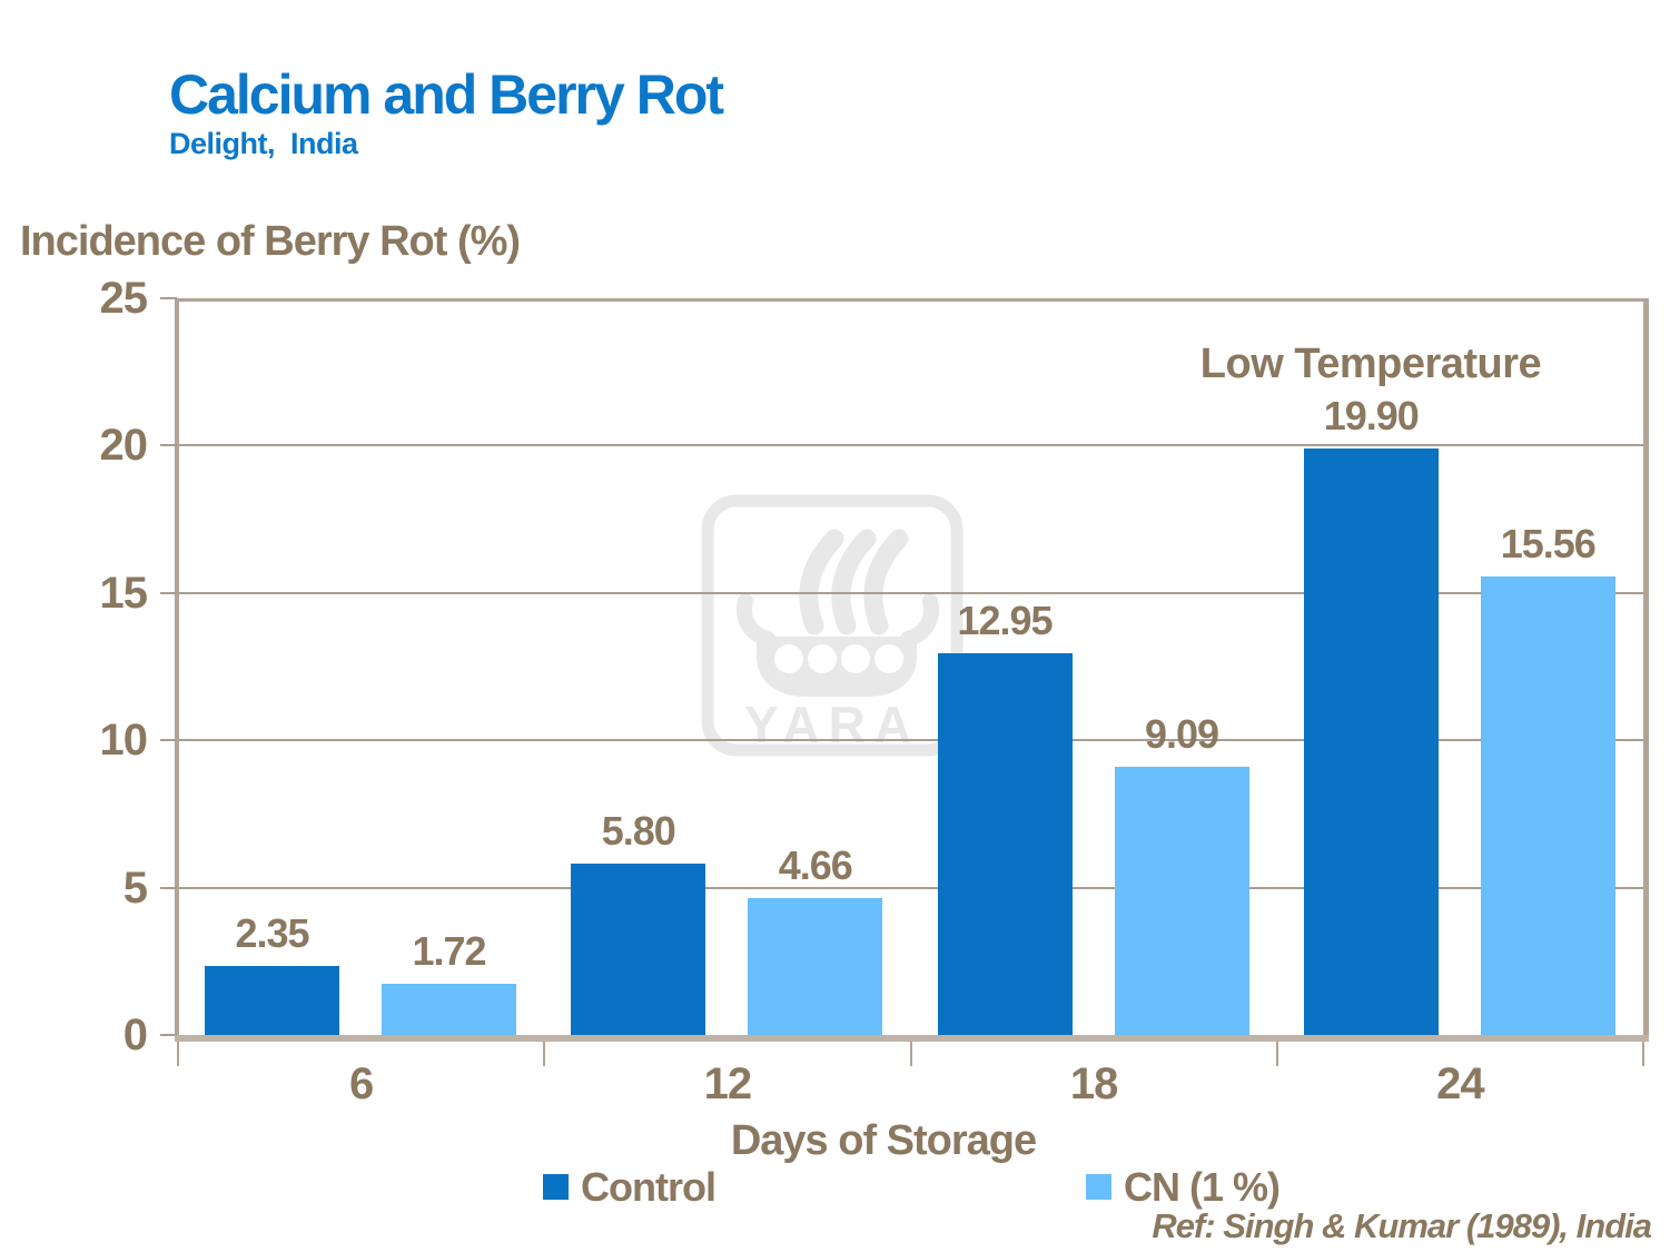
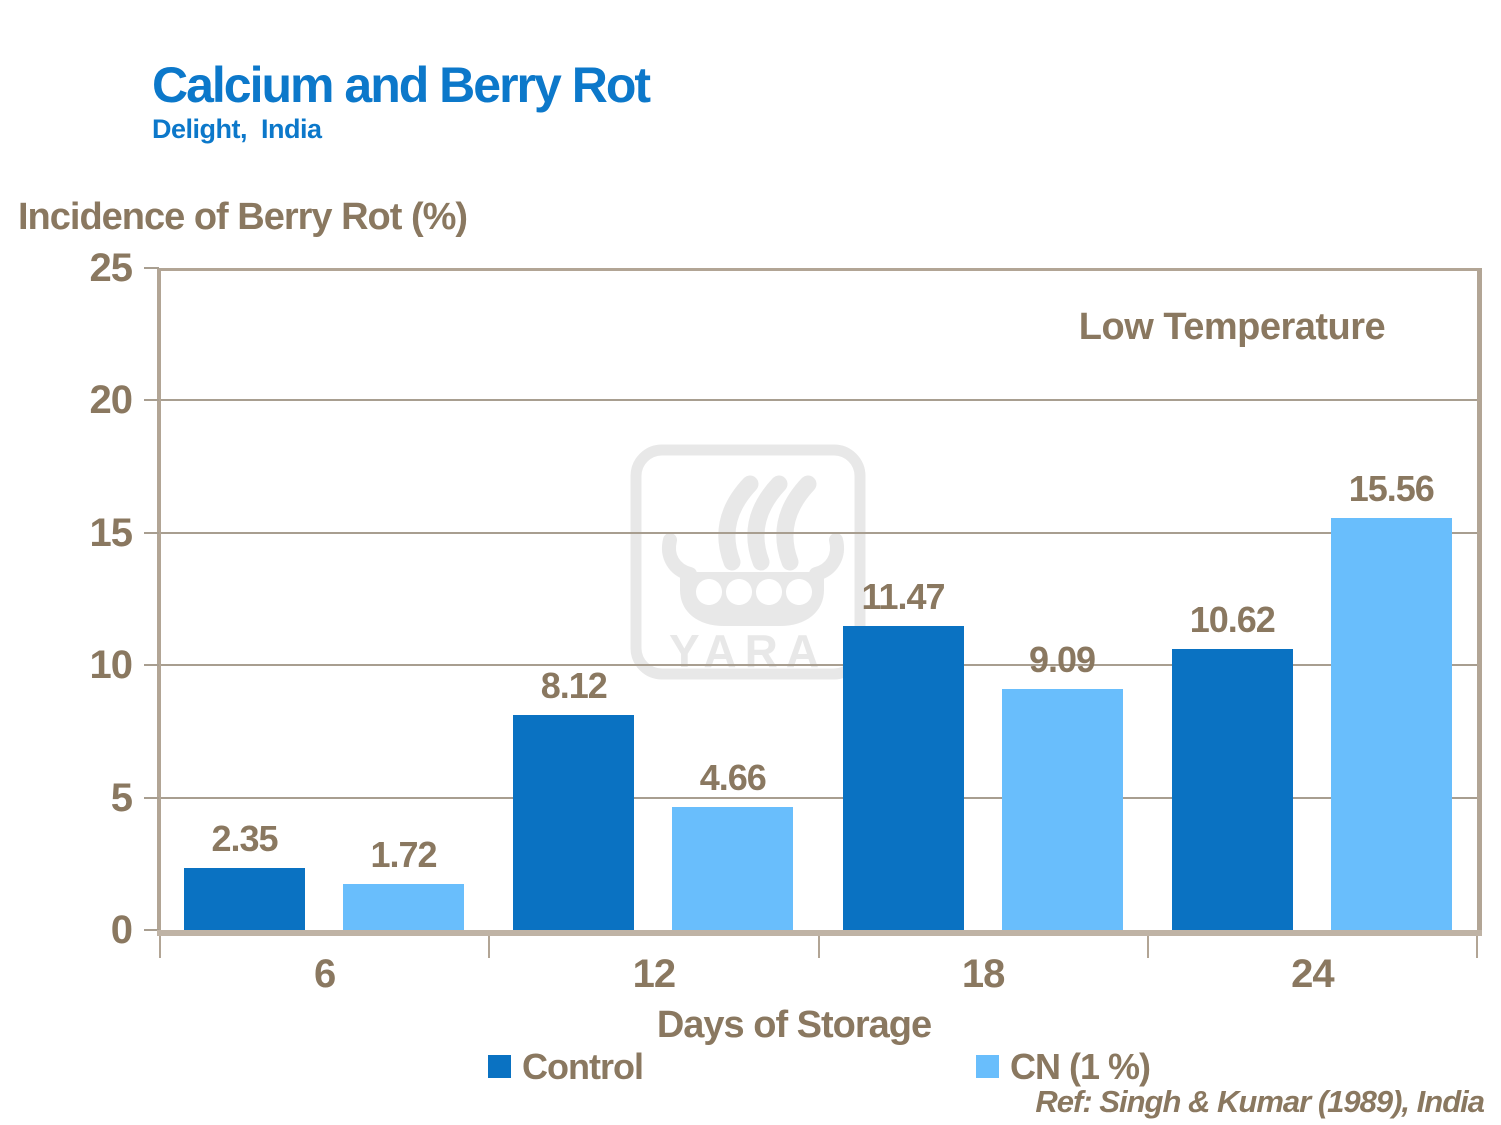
Control/12: 5.80 -> 8.12
Control/18: 12.95 -> 11.47
Control/24: 19.90 -> 10.62
